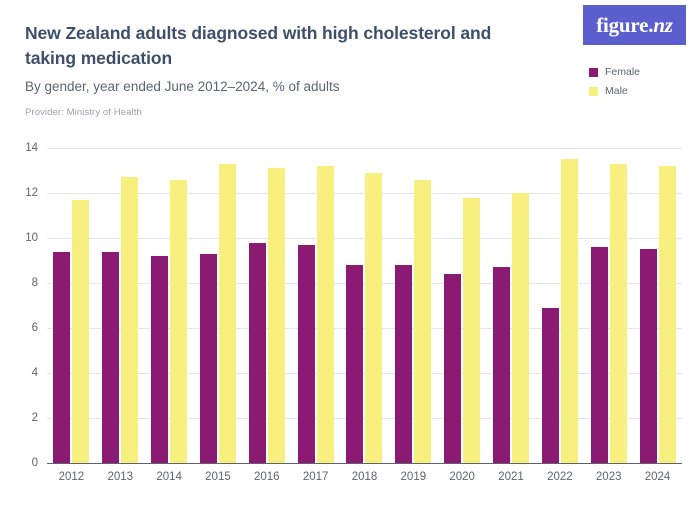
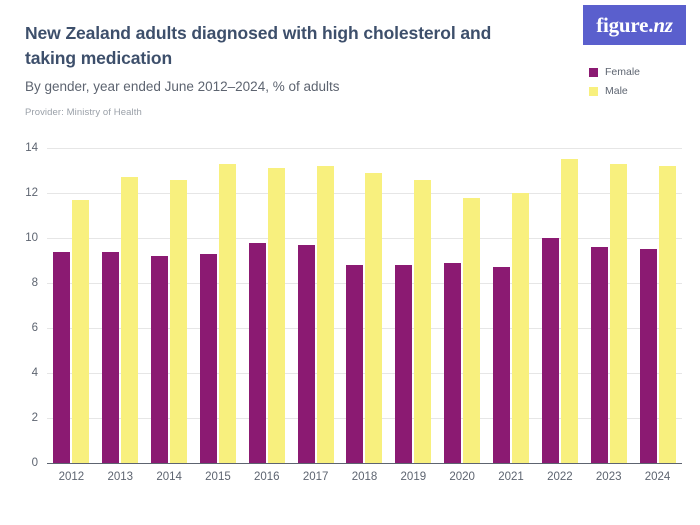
Female/2020: 8.4 -> 8.9
Female/2022: 6.9 -> 10.0
